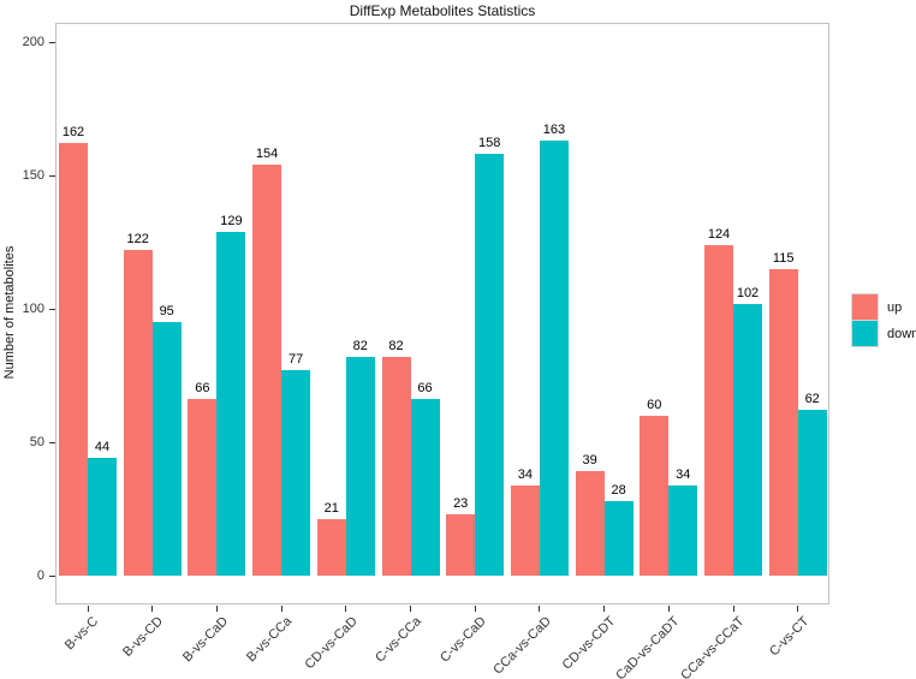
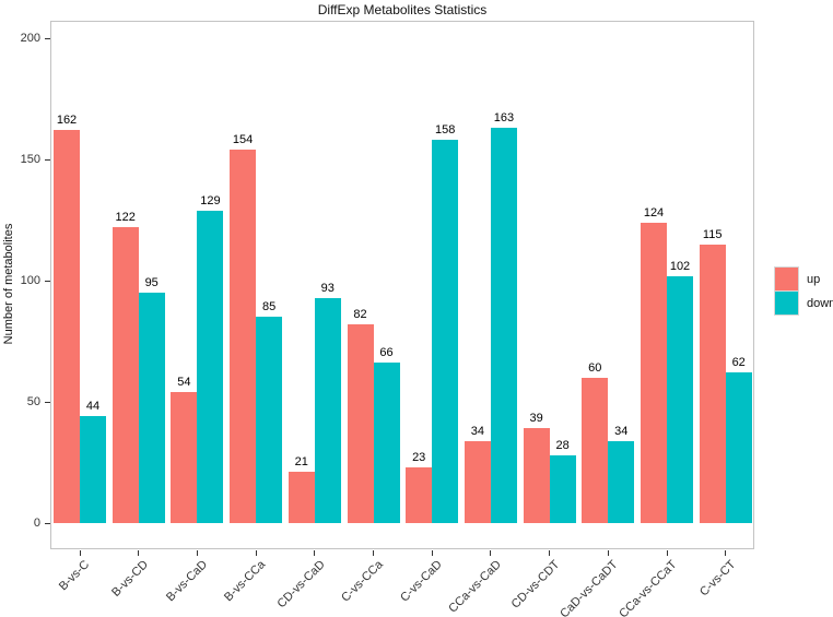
up/B-vs-CaD: 66 -> 54
down/B-vs-CCa: 77 -> 85
down/CD-vs-CaD: 82 -> 93
